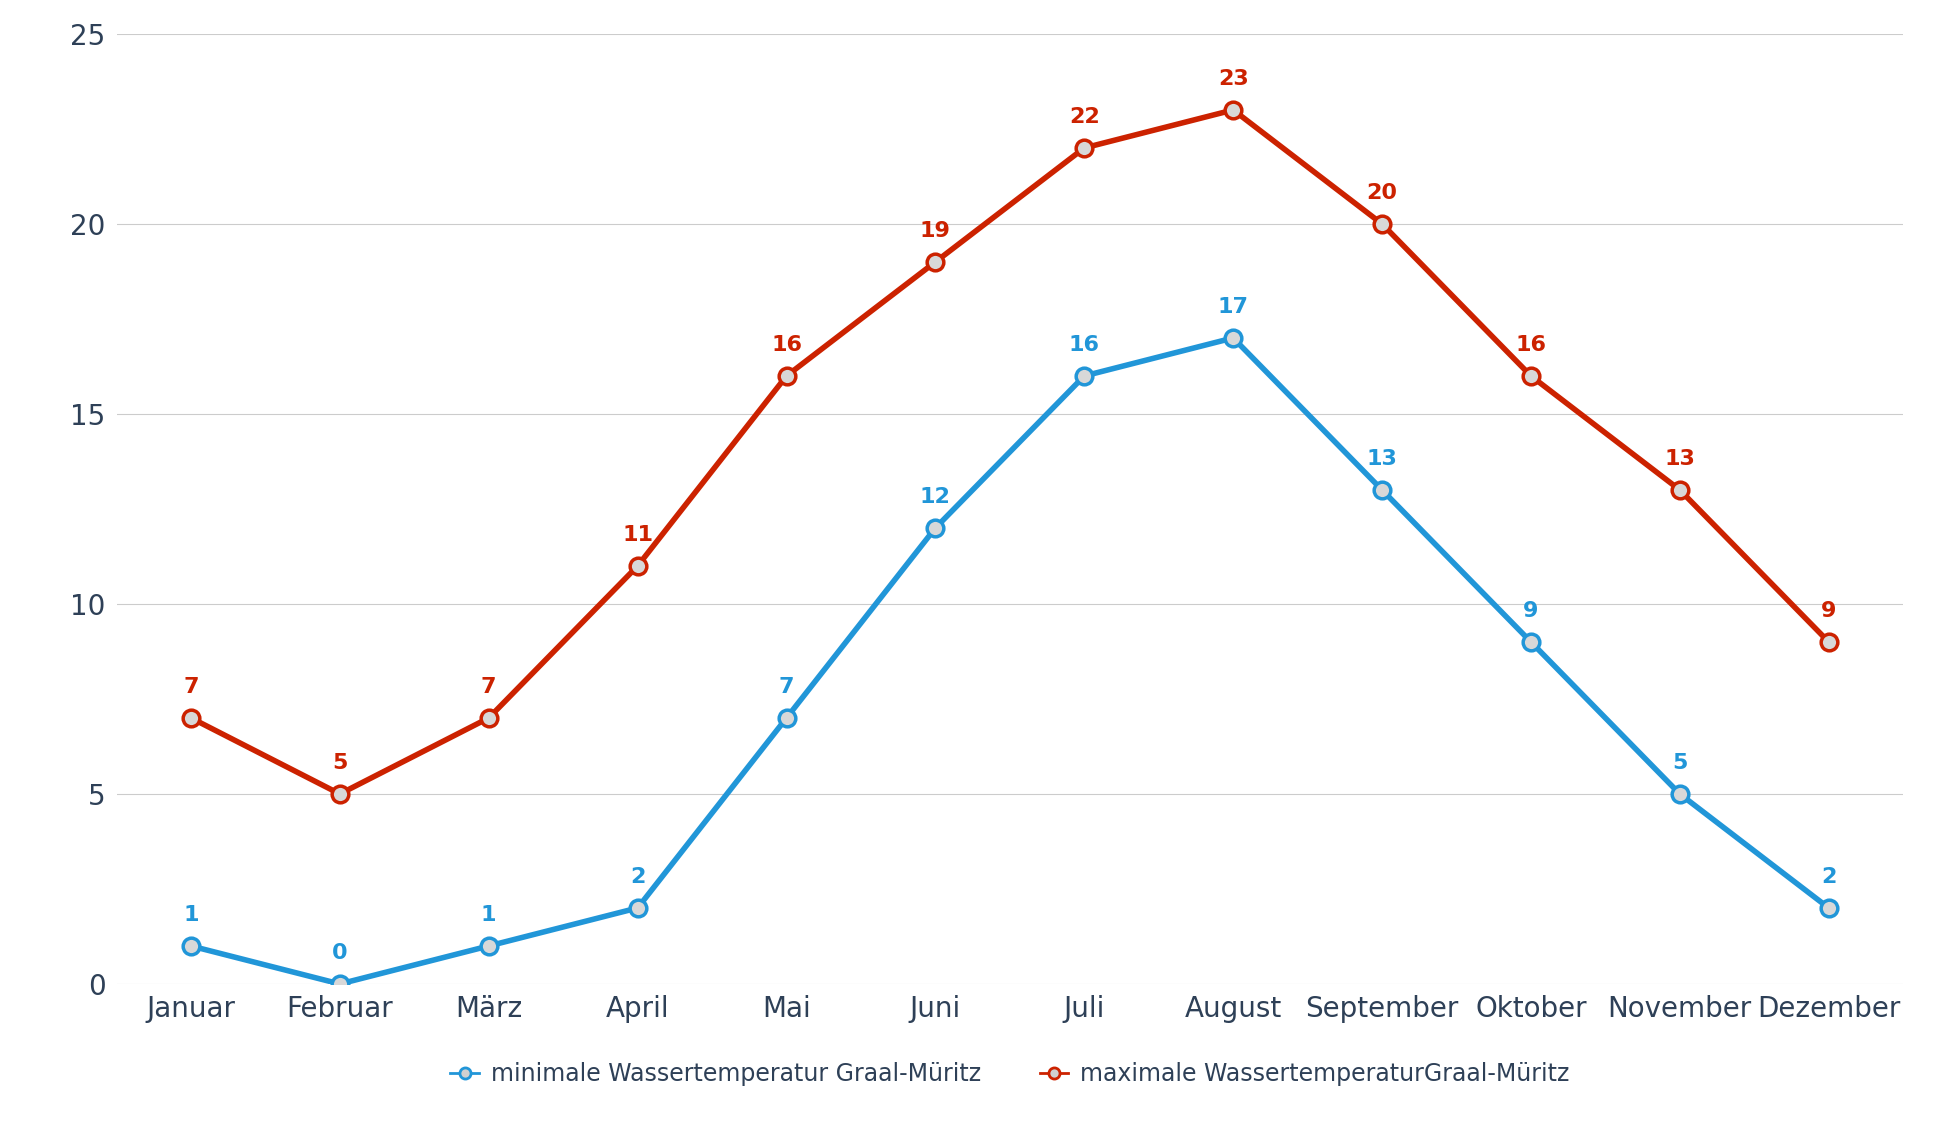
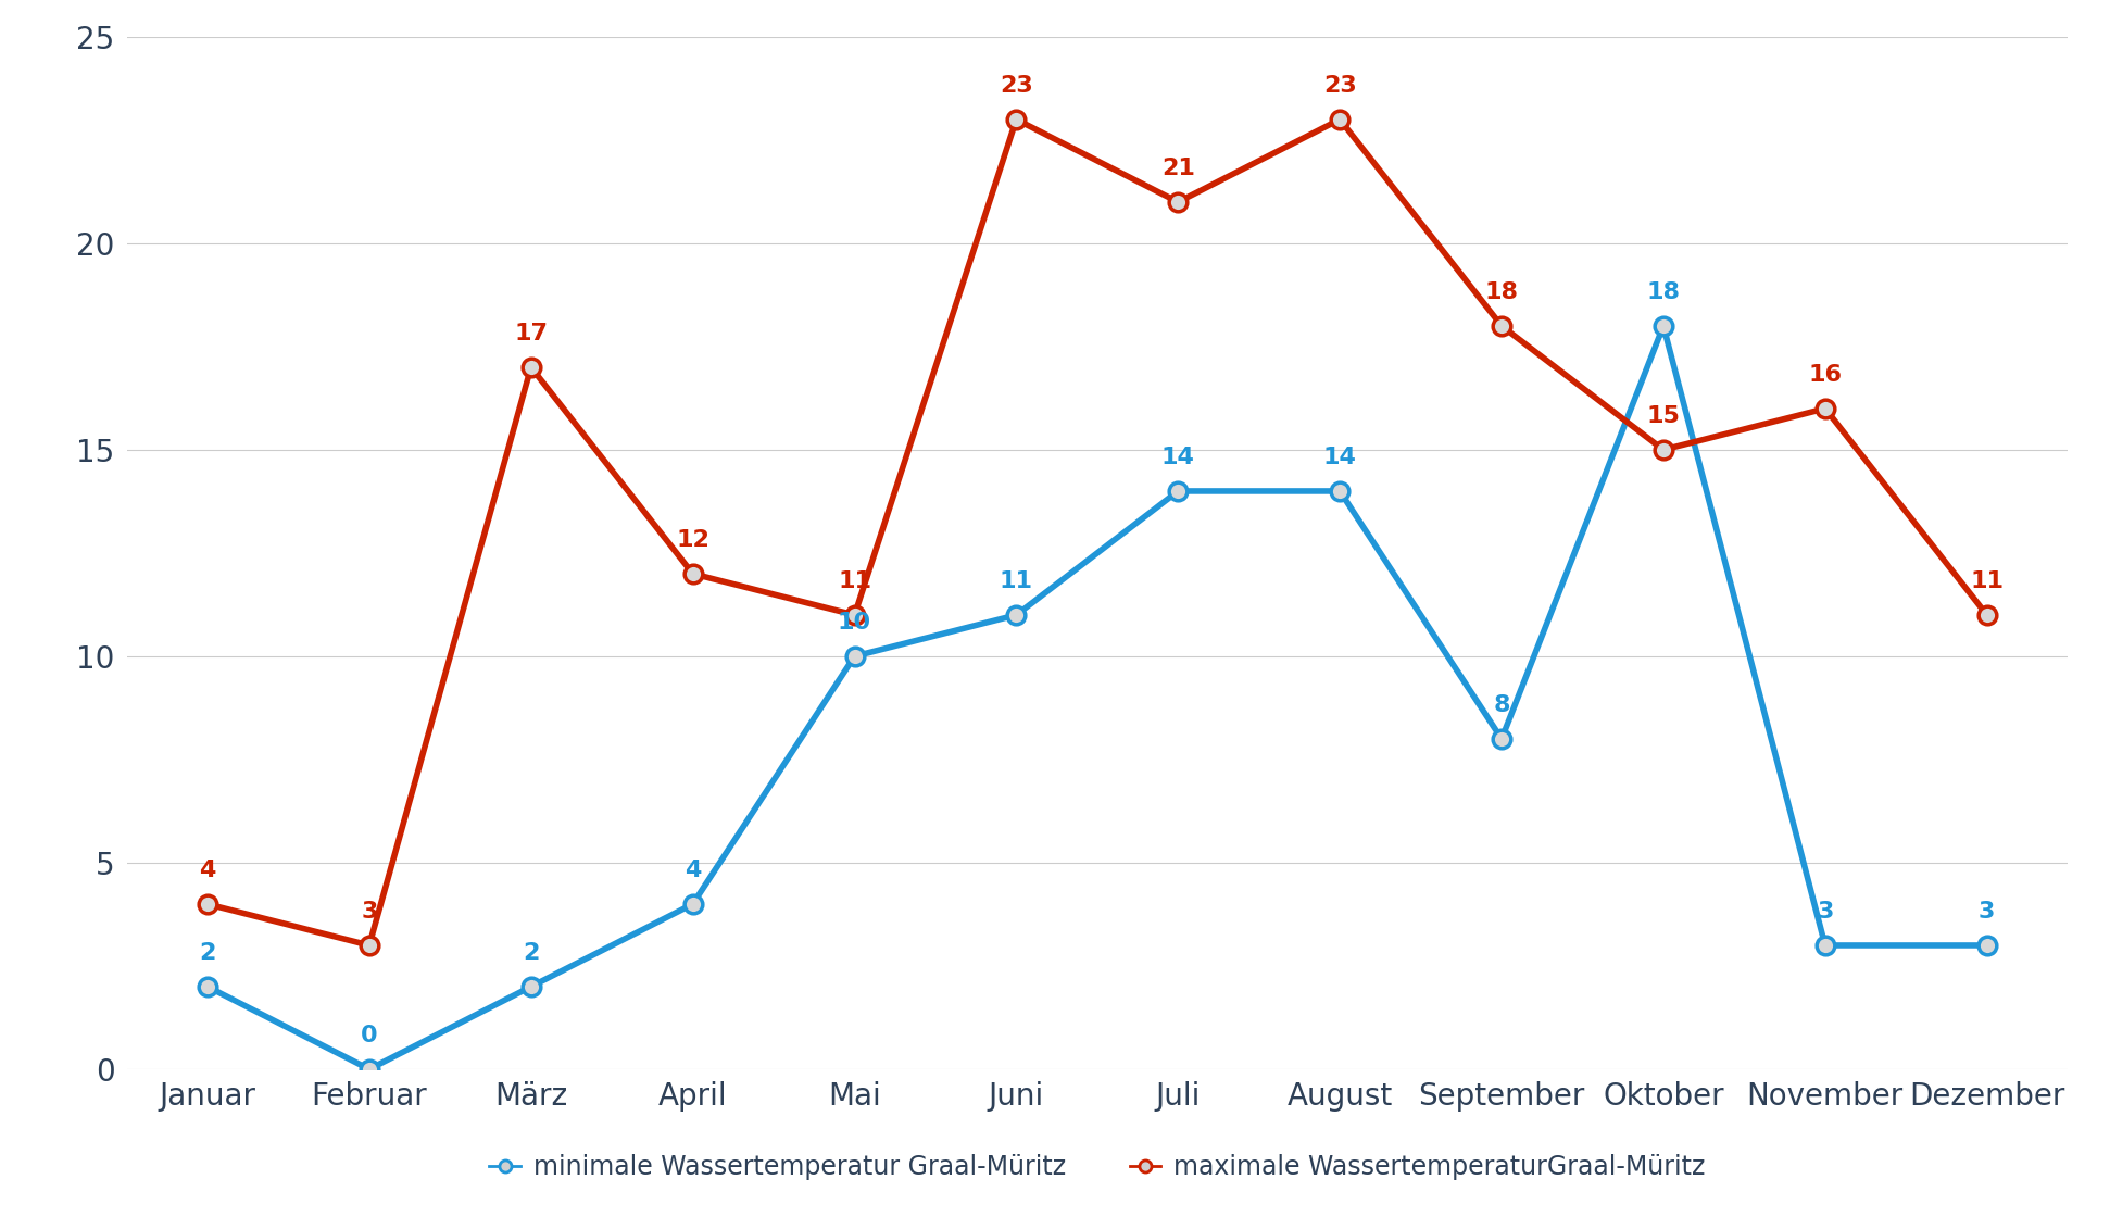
minimale Wassertemperatur Graal-Müritz/Januar: 1 -> 2
maximale WassertemperaturGraal-Müritz/Januar: 7 -> 4
maximale WassertemperaturGraal-Müritz/Februar: 5 -> 3
minimale Wassertemperatur Graal-Müritz/März: 1 -> 2
maximale WassertemperaturGraal-Müritz/März: 7 -> 17
minimale Wassertemperatur Graal-Müritz/April: 2 -> 4
maximale WassertemperaturGraal-Müritz/April: 11 -> 12
minimale Wassertemperatur Graal-Müritz/Mai: 7 -> 10
maximale WassertemperaturGraal-Müritz/Mai: 16 -> 11
minimale Wassertemperatur Graal-Müritz/Juni: 12 -> 11
maximale WassertemperaturGraal-Müritz/Juni: 19 -> 23
minimale Wassertemperatur Graal-Müritz/Juli: 16 -> 14
maximale WassertemperaturGraal-Müritz/Juli: 22 -> 21
minimale Wassertemperatur Graal-Müritz/August: 17 -> 14
minimale Wassertemperatur Graal-Müritz/September: 13 -> 8
maximale WassertemperaturGraal-Müritz/September: 20 -> 18
minimale Wassertemperatur Graal-Müritz/Oktober: 9 -> 18
maximale WassertemperaturGraal-Müritz/Oktober: 16 -> 15
minimale Wassertemperatur Graal-Müritz/November: 5 -> 3
maximale WassertemperaturGraal-Müritz/November: 13 -> 16
minimale Wassertemperatur Graal-Müritz/Dezember: 2 -> 3
maximale WassertemperaturGraal-Müritz/Dezember: 9 -> 11
